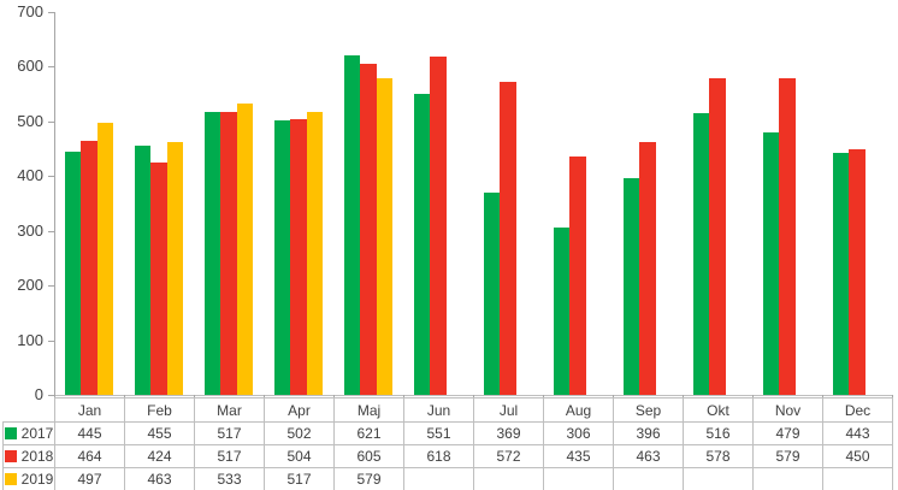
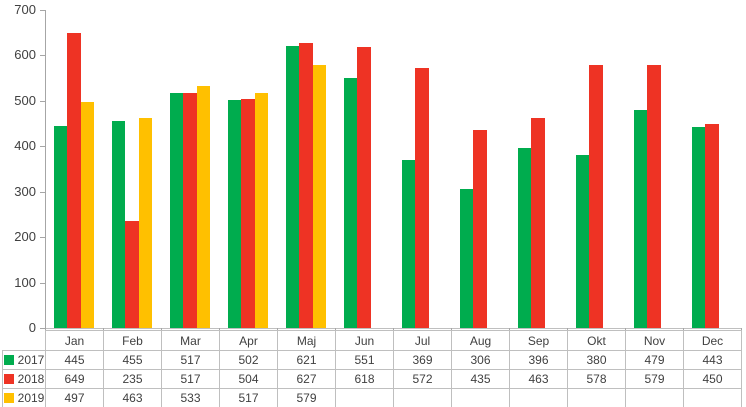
2018/Jan: 464 -> 649
2018/Feb: 424 -> 235
2018/Maj: 605 -> 627
2017/Okt: 516 -> 380
